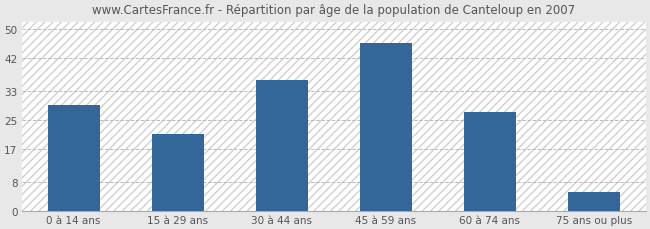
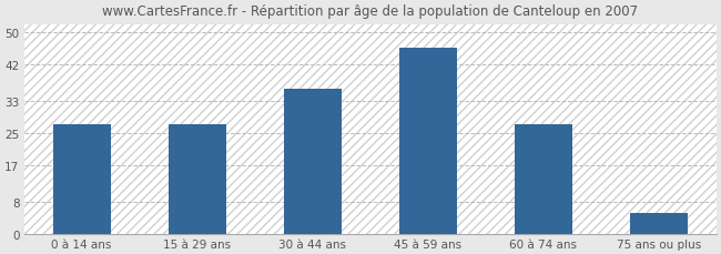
0 à 14 ans: 29 -> 27
15 à 29 ans: 21 -> 27
